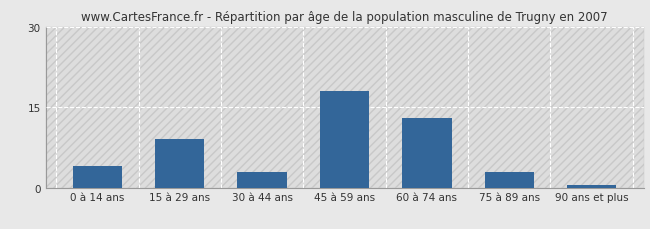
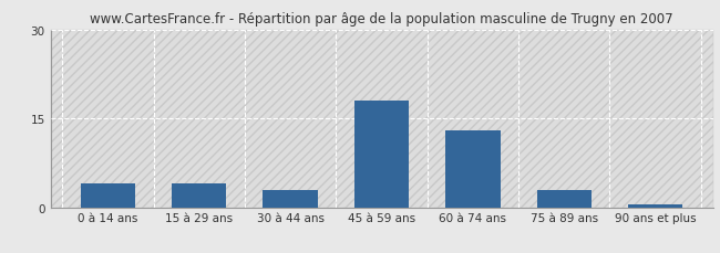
15 à 29 ans: 9.0 -> 4.0
